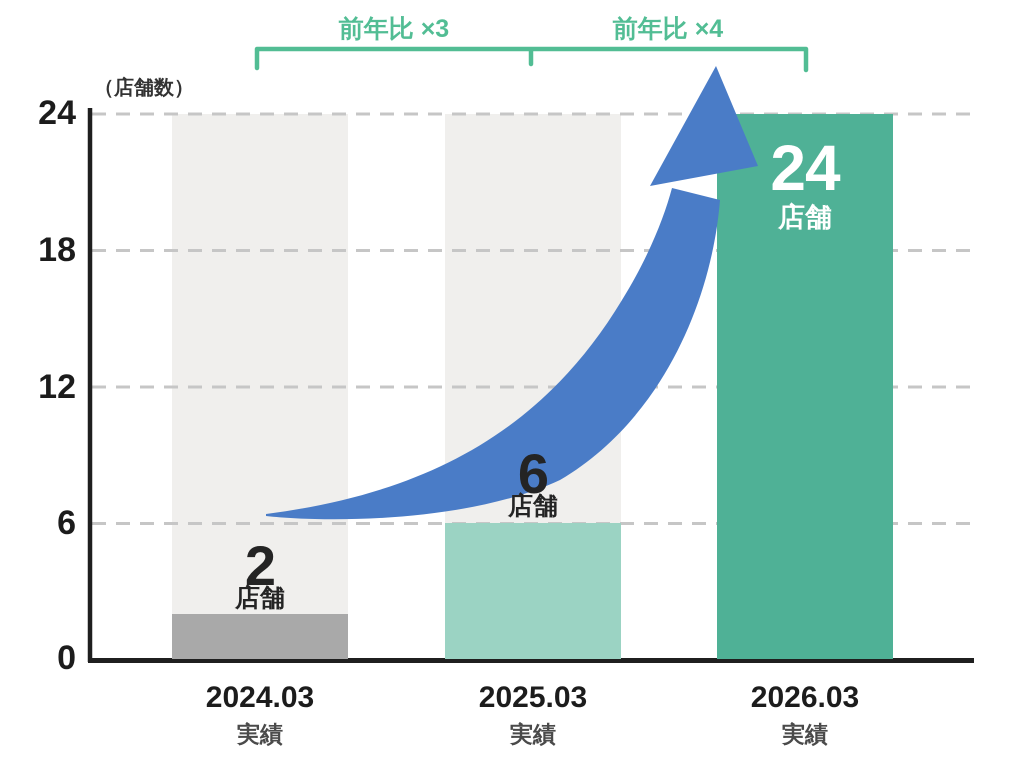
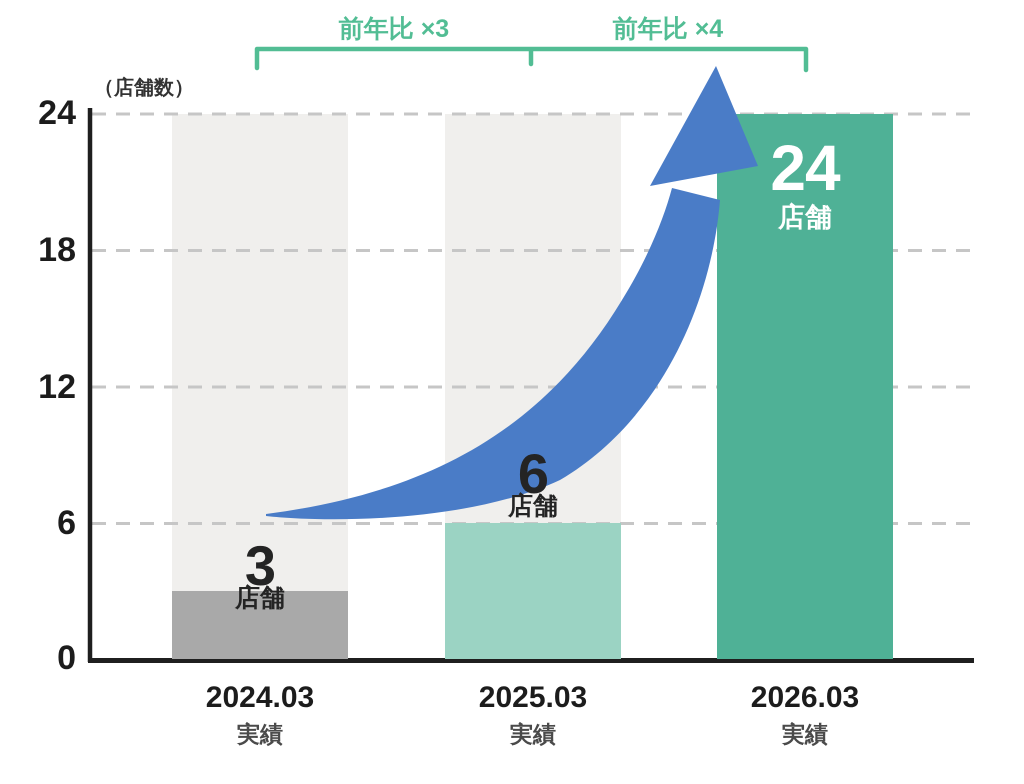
2024.03: 2 -> 3
